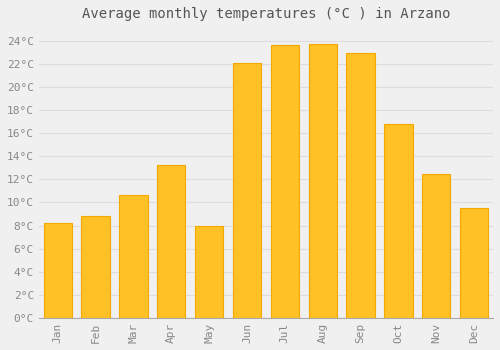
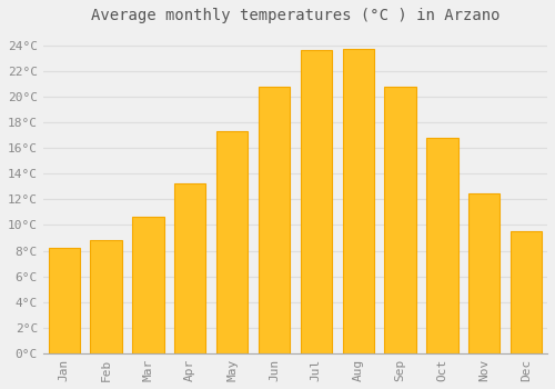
May: 8.0°C -> 17.3°C
Jun: 22.1°C -> 20.8°C
Sep: 22.9°C -> 20.8°C
